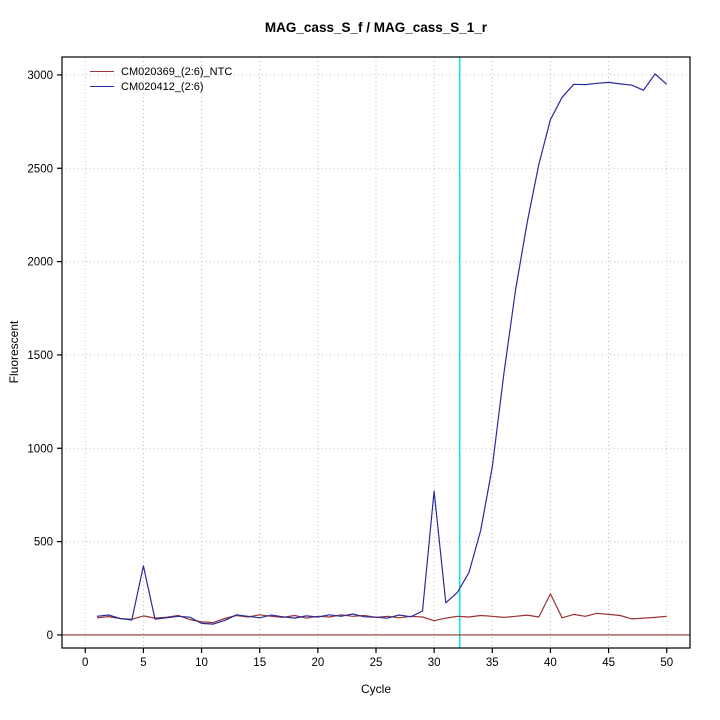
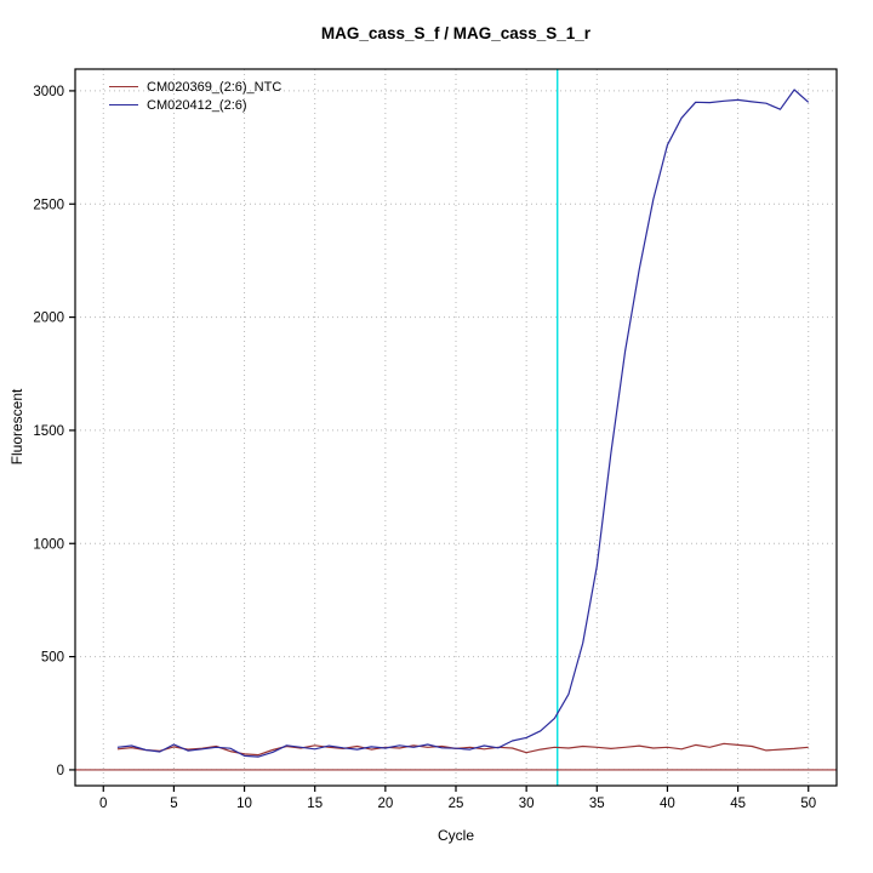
CM020412_(2:6)/5: 370 -> 110
CM020412_(2:6)/30: 770 -> 140
CM020369_(2:6)_NTC/40: 220 -> 100
